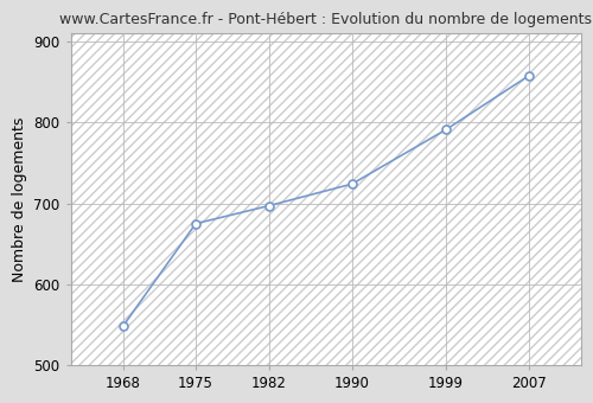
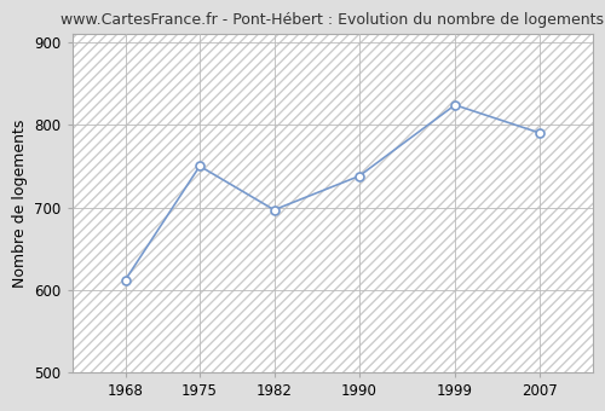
1968: 548 -> 612
1975: 675 -> 750
1990: 724 -> 738
1999: 791 -> 824
2007: 858 -> 790
